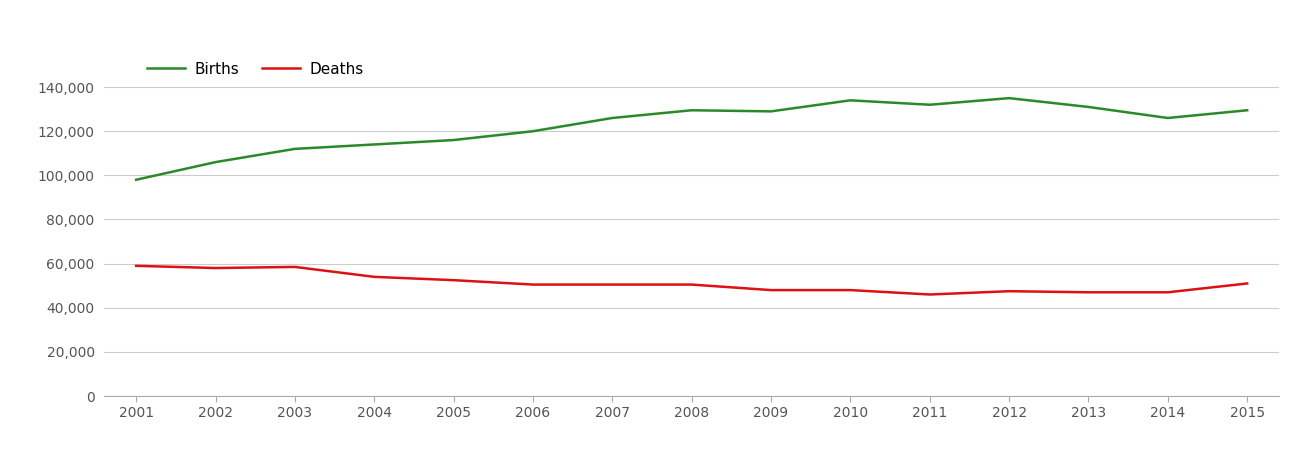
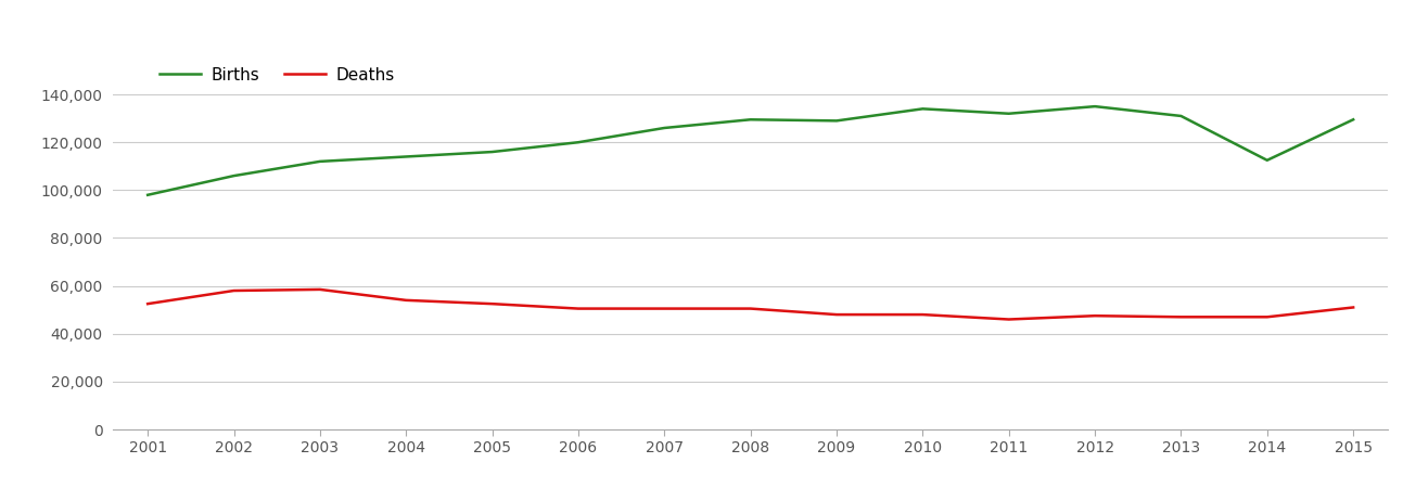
Deaths/2001: 59,000 -> 52,500
Births/2014: 126,000 -> 112,500
